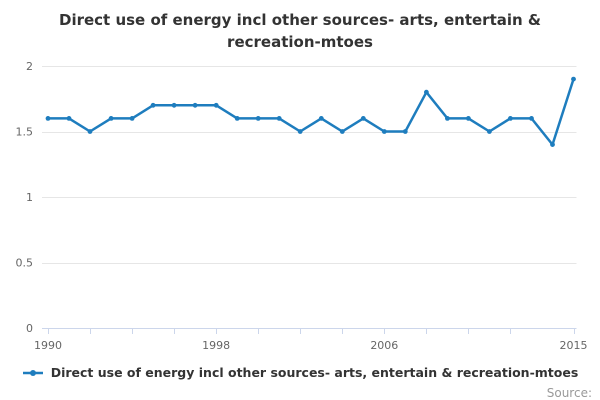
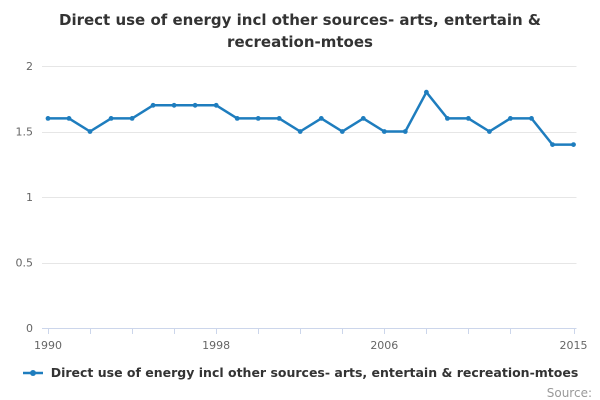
2015: 1.9 -> 1.4
